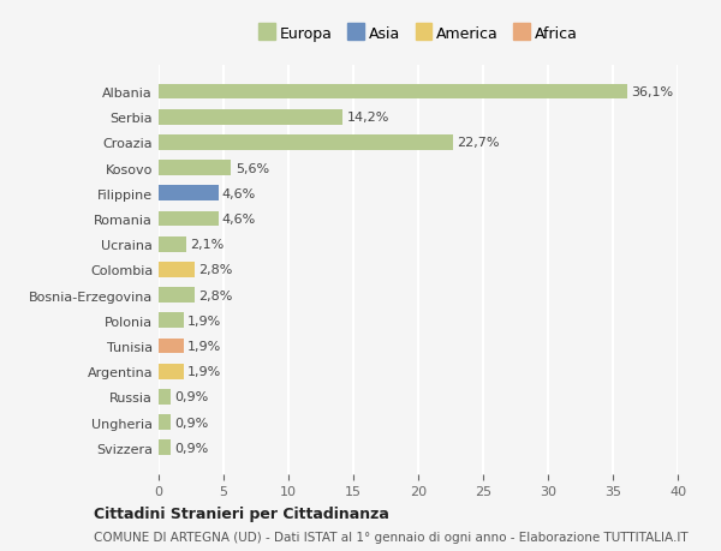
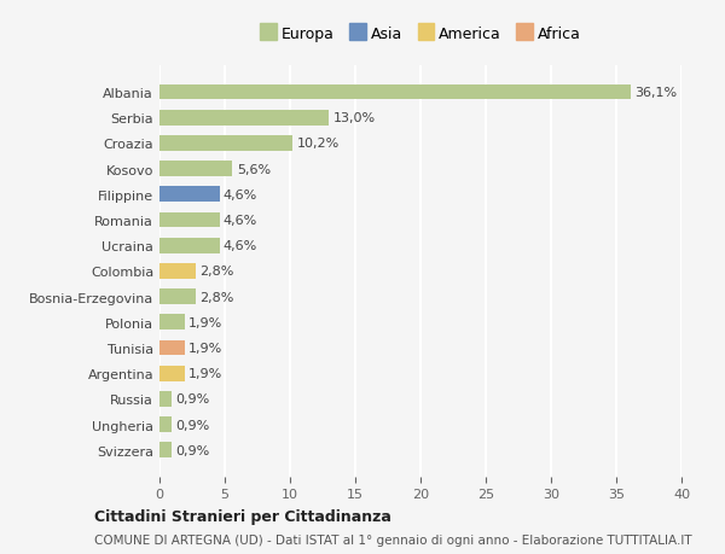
Serbia: 14,2% -> 13,0%
Croazia: 22,7% -> 10,2%
Ucraina: 2,1% -> 4,6%
